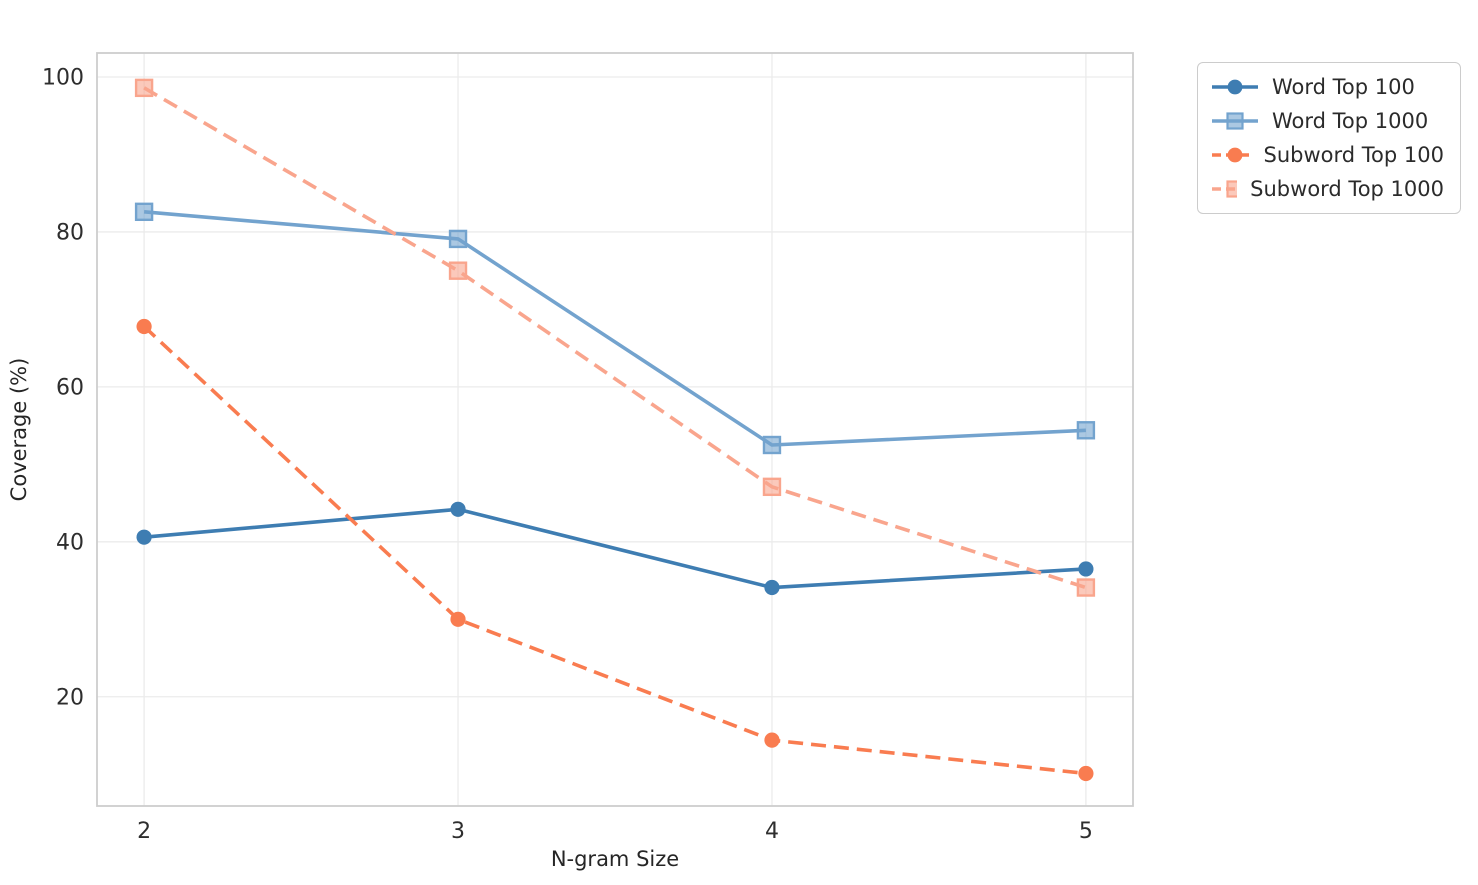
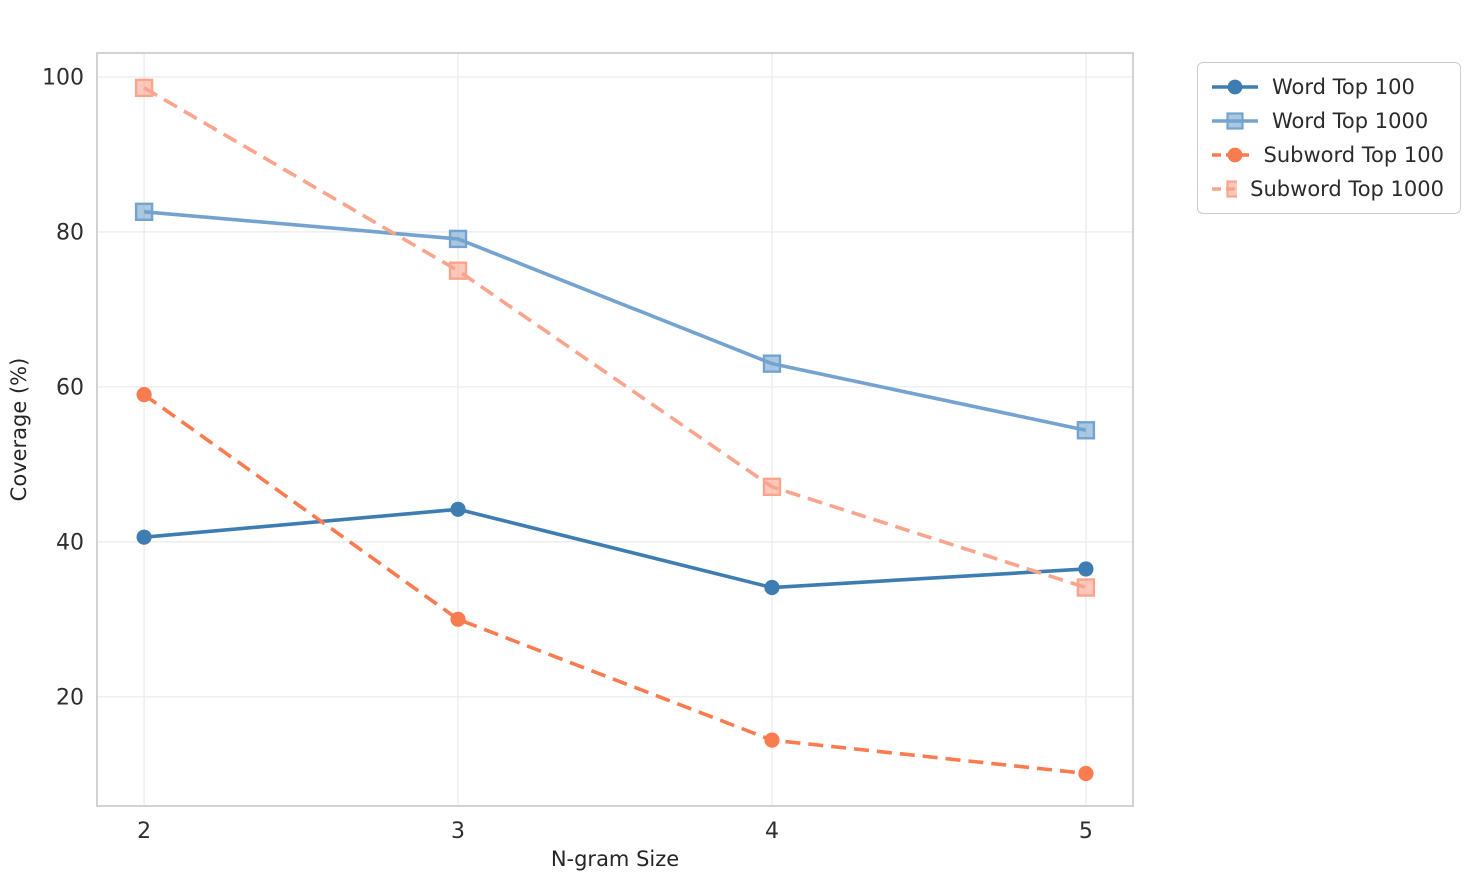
Subword Top 100/2: 68 -> 59
Word Top 1000/4: 52 -> 63
